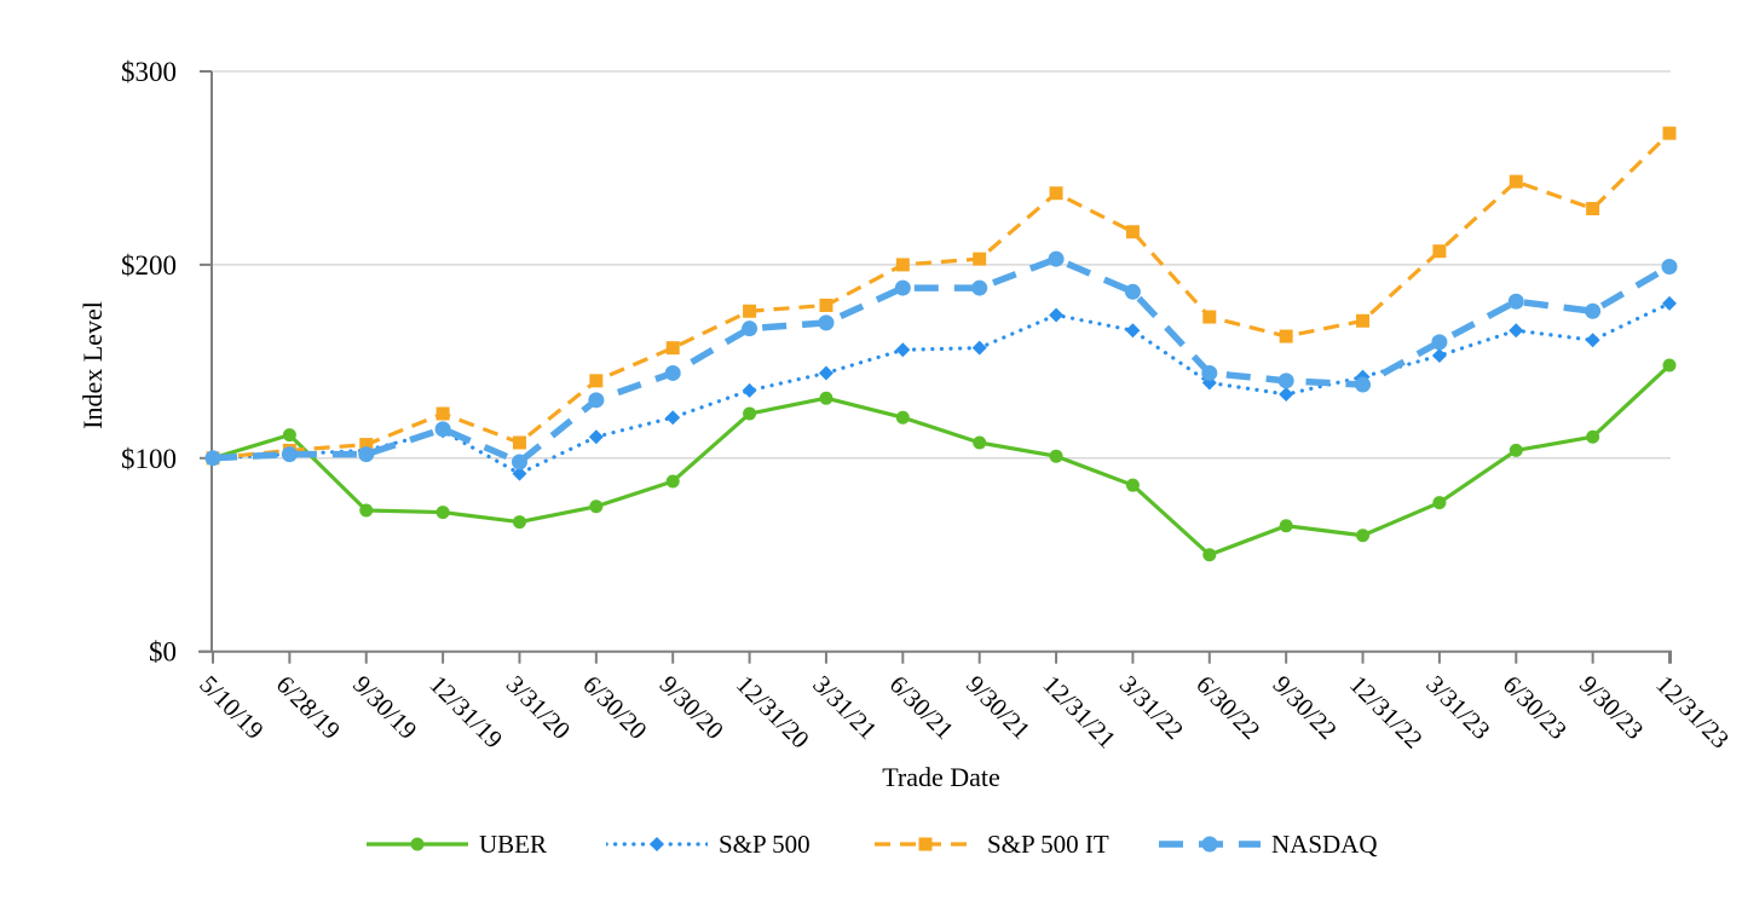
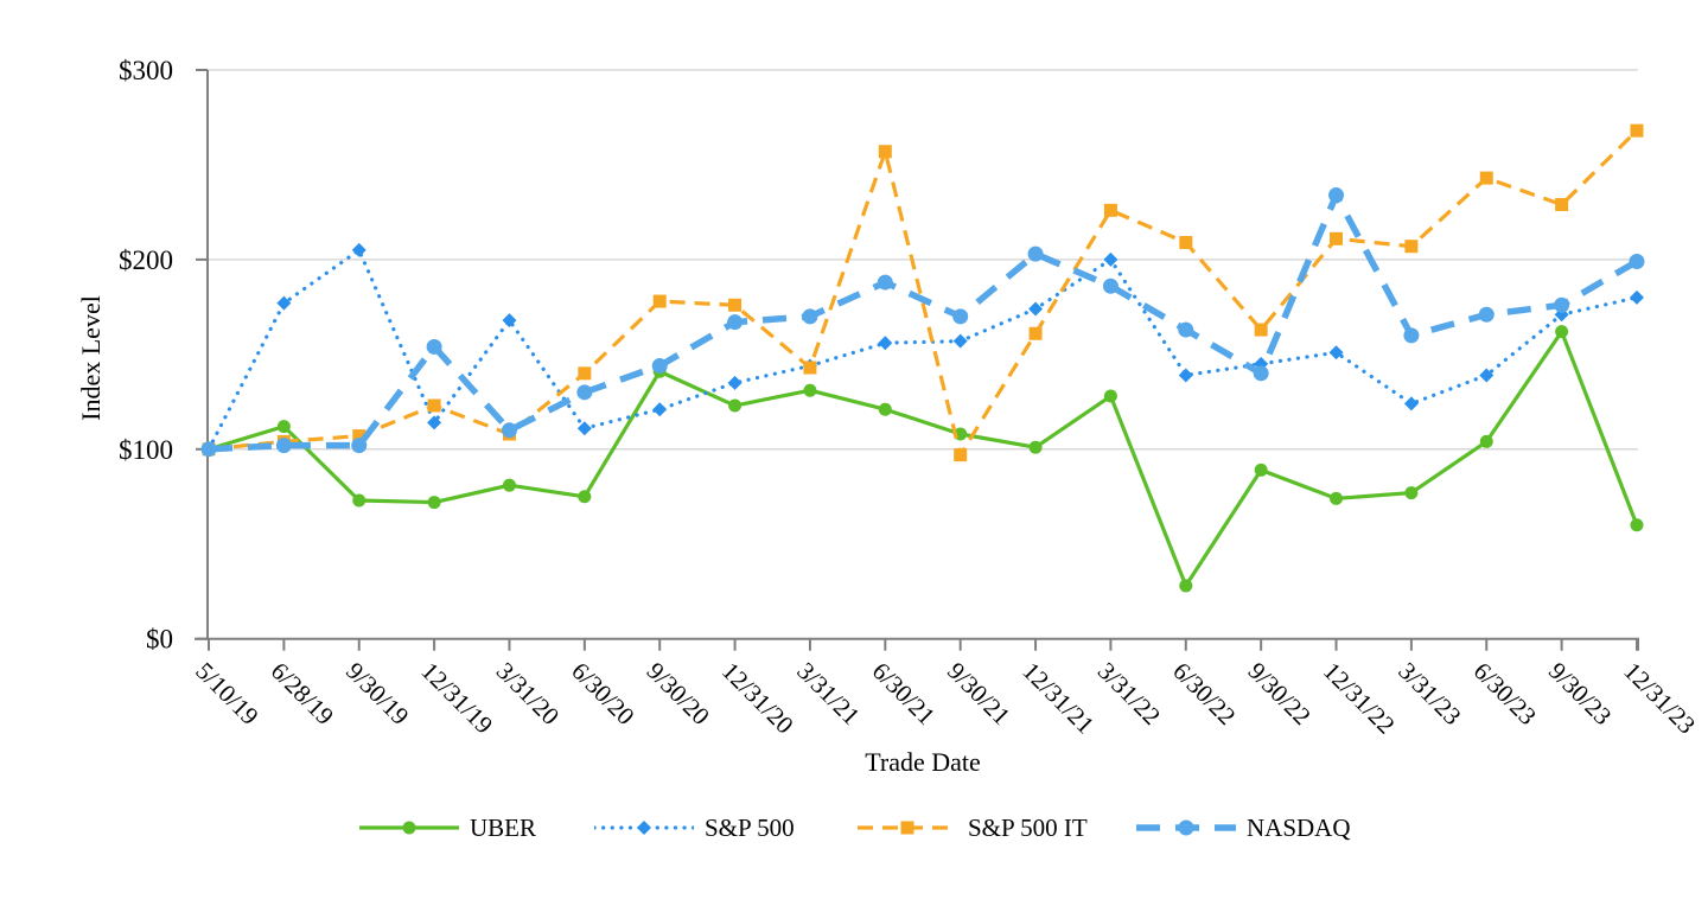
S&P 500/6/28/19: $102 -> $177
S&P 500/9/30/19: $104 -> $205
NASDAQ/12/31/19: $115 -> $154
UBER/3/31/20: $67 -> $81
S&P 500/3/31/20: $92 -> $168
NASDAQ/3/31/20: $98 -> $110
UBER/9/30/20: $88 -> $141
S&P 500 IT/9/30/20: $157 -> $178
S&P 500 IT/3/31/21: $179 -> $143
S&P 500 IT/6/30/21: $200 -> $257
S&P 500 IT/9/30/21: $203 -> $97
NASDAQ/9/30/21: $188 -> $170
S&P 500 IT/12/31/21: $237 -> $161
UBER/3/31/22: $86 -> $128
S&P 500/3/31/22: $166 -> $200
S&P 500 IT/3/31/22: $217 -> $226
UBER/6/30/22: $50 -> $28
S&P 500 IT/6/30/22: $173 -> $209
NASDAQ/6/30/22: $144 -> $163
UBER/9/30/22: $65 -> $89
S&P 500/9/30/22: $133 -> $145
UBER/12/31/22: $60 -> $74
S&P 500/12/31/22: $142 -> $151
S&P 500 IT/12/31/22: $171 -> $211
NASDAQ/12/31/22: $138 -> $234
S&P 500/3/31/23: $153 -> $124
S&P 500/6/30/23: $166 -> $139
NASDAQ/6/30/23: $181 -> $171
UBER/9/30/23: $111 -> $162
S&P 500/9/30/23: $161 -> $171
UBER/12/31/23: $148 -> $60
